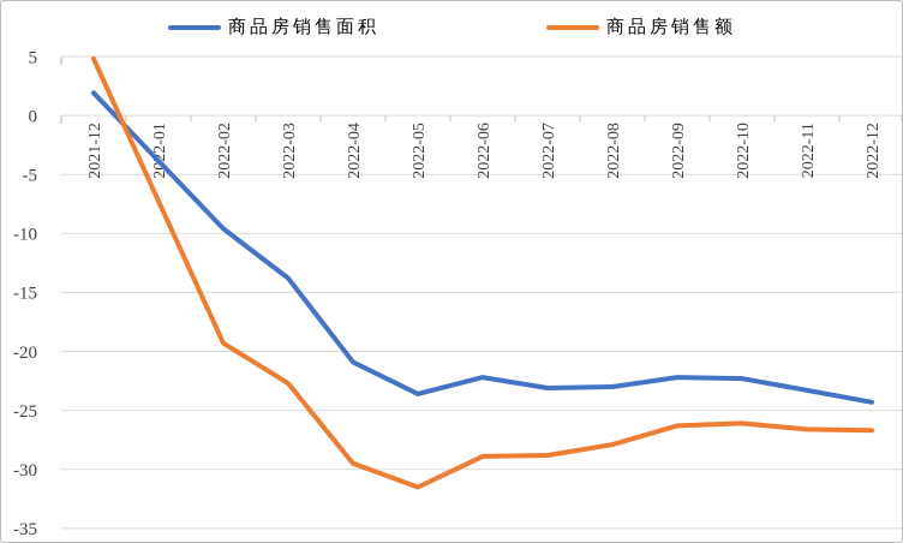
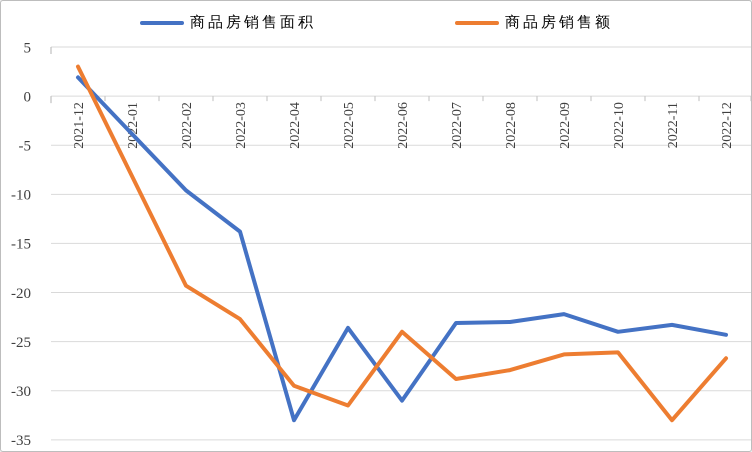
商品房销售额/2021-12: 5 -> 3
商品房销售面积/2022-04: -21 -> -33
商品房销售面积/2022-06: -22 -> -31
商品房销售额/2022-06: -29 -> -24
商品房销售面积/2022-10: -22 -> -24
商品房销售额/2022-11: -27 -> -33
